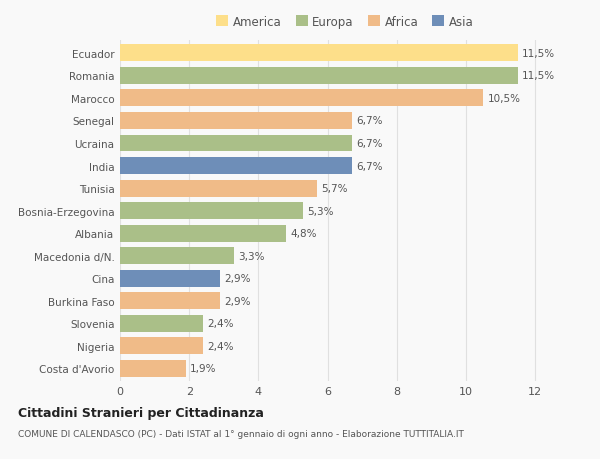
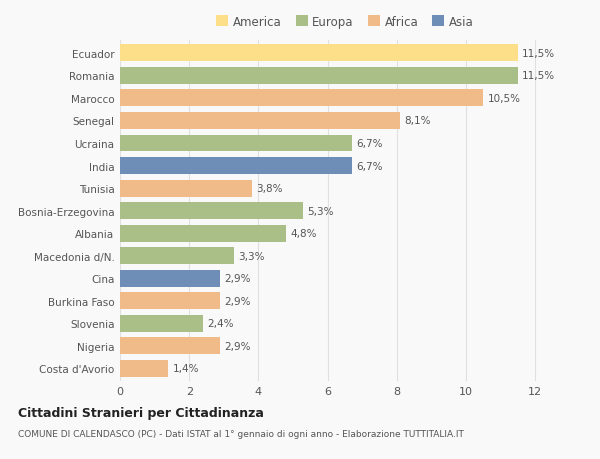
Senegal: 6,7% -> 8,1%
Tunisia: 5,7% -> 3,8%
Nigeria: 2,4% -> 2,9%
Costa d'Avorio: 1,9% -> 1,4%
